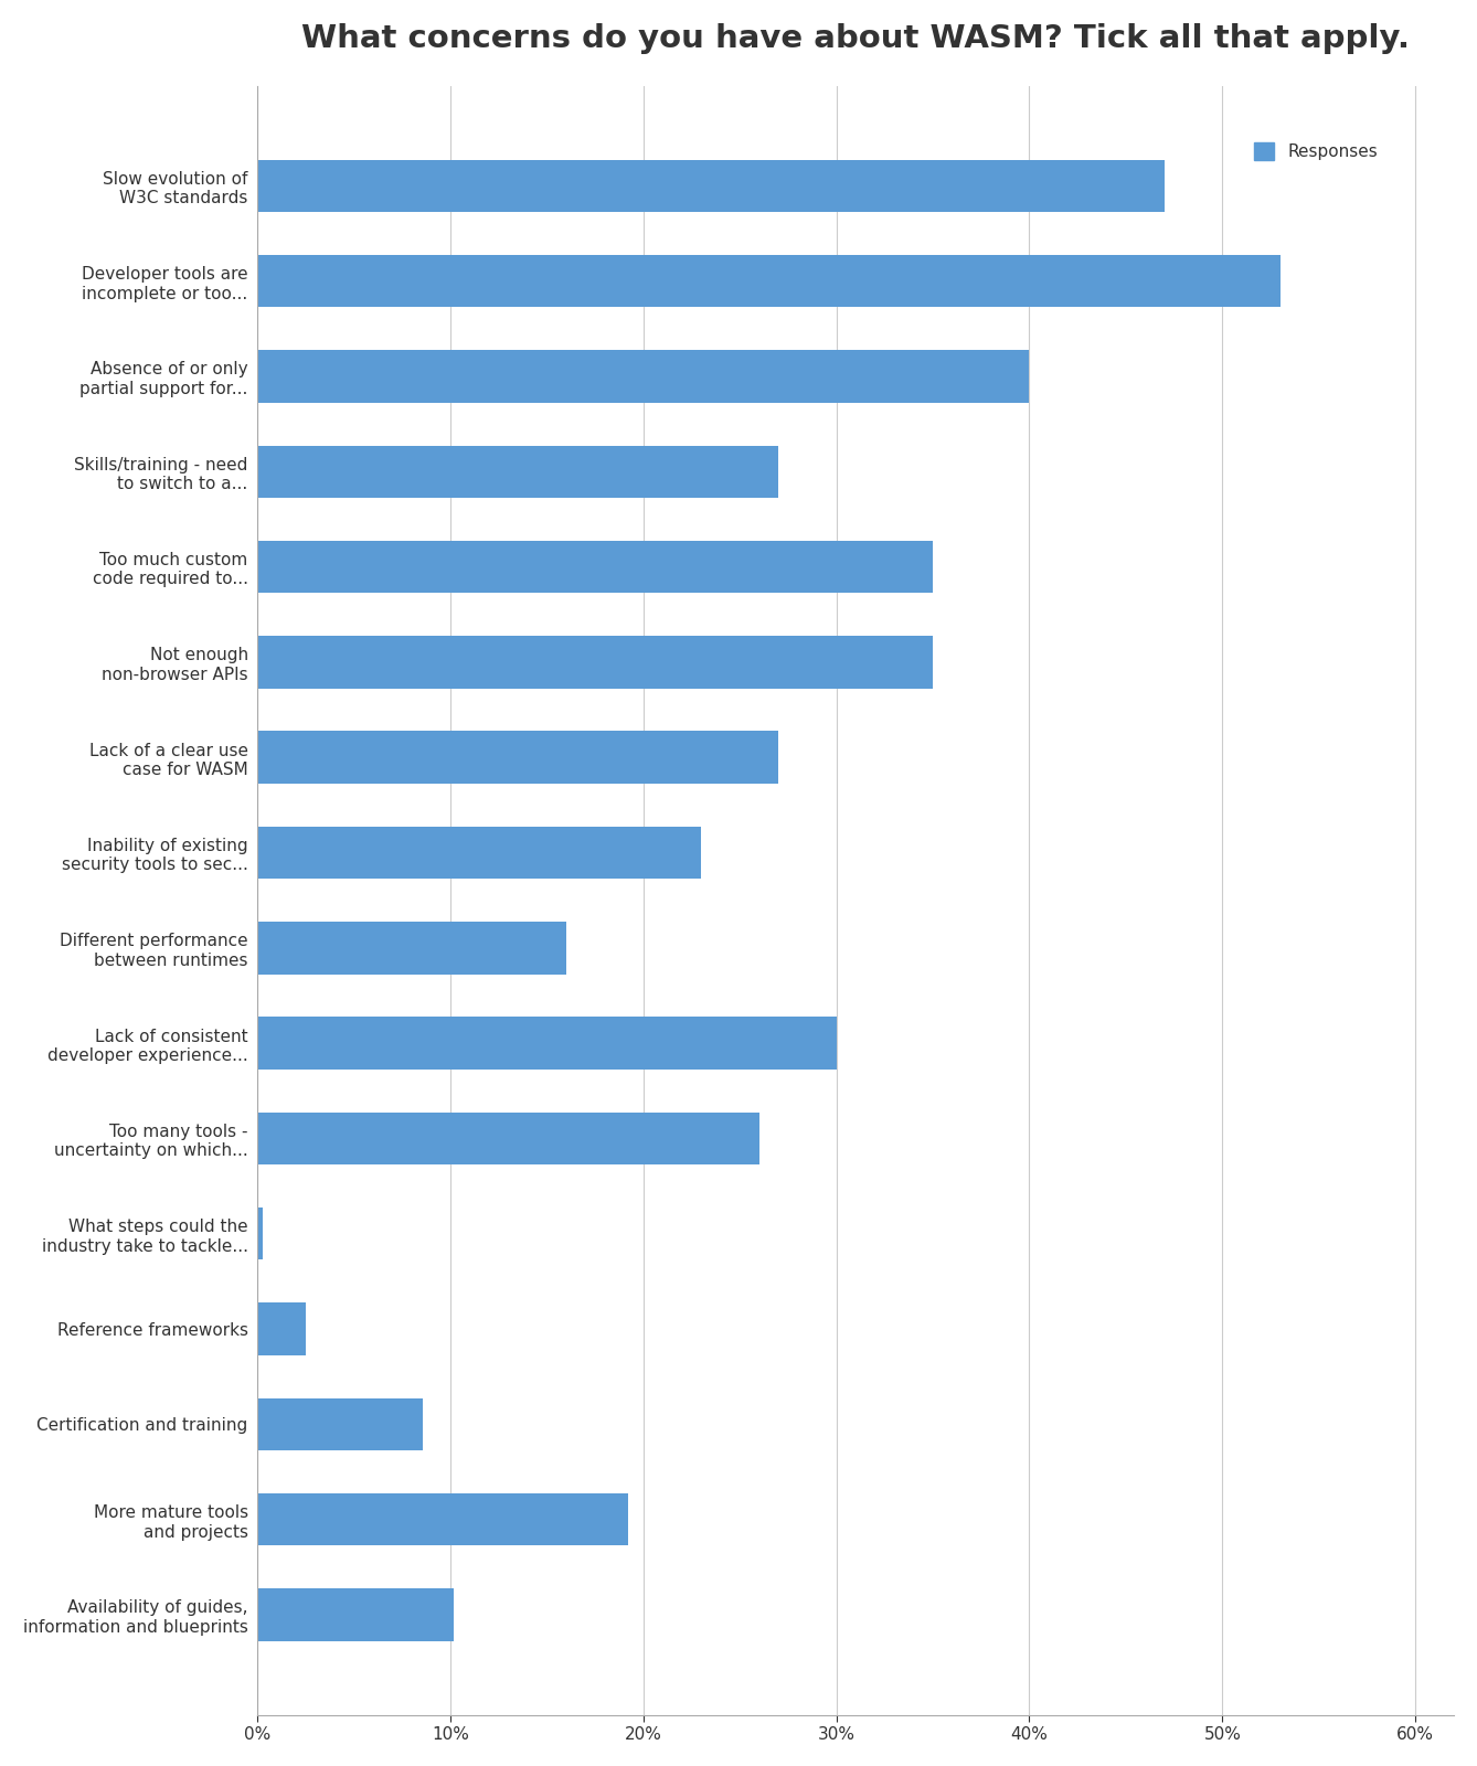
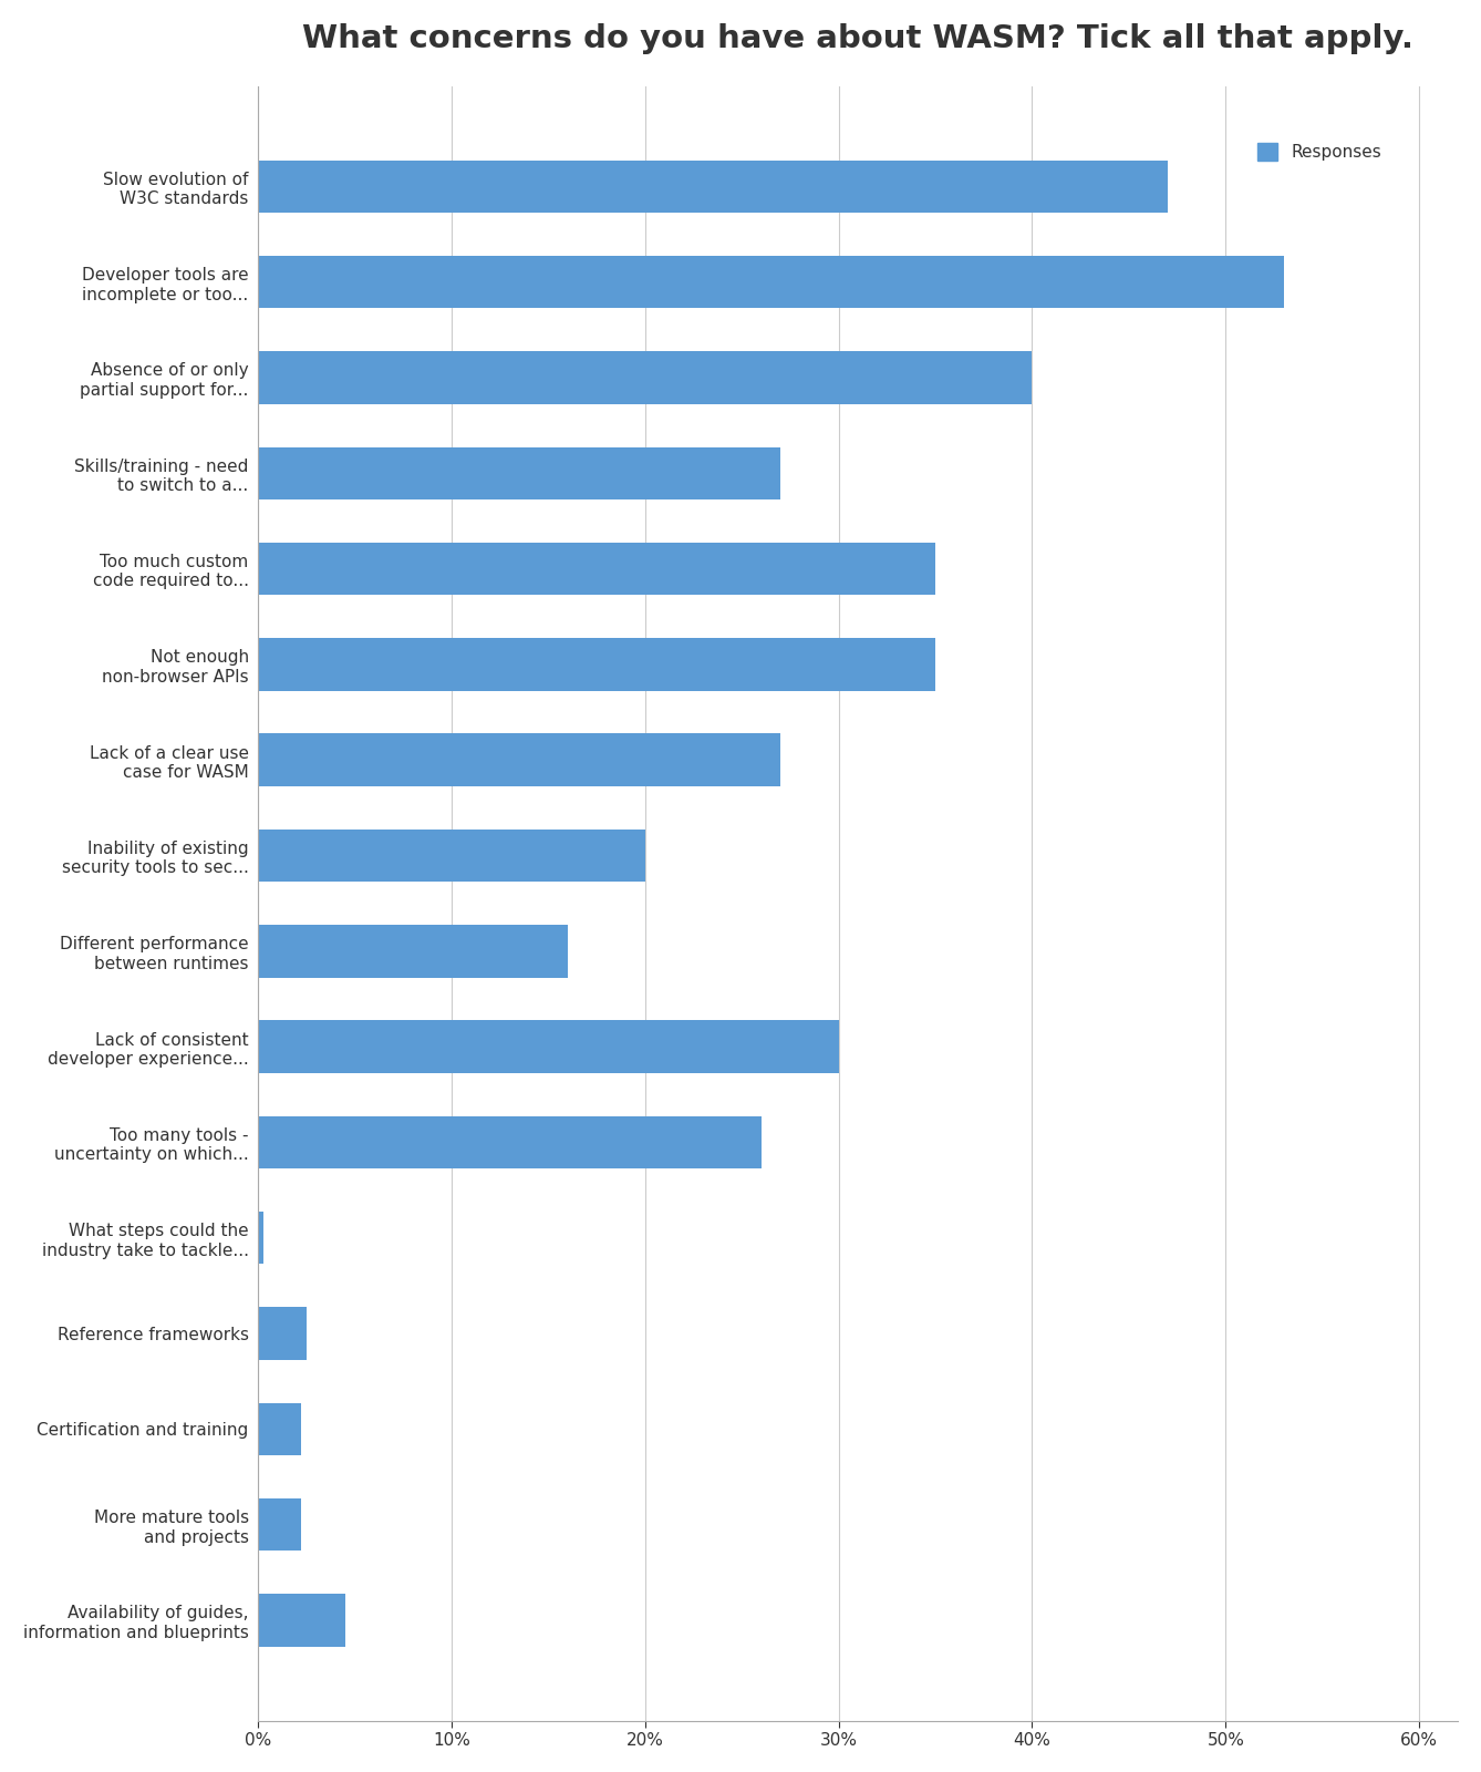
Inability of existing security tools to sec...: 23.0% -> 20.0%
Certification and training: 8.6% -> 2.2%
More mature tools and projects: 19.2% -> 2.2%
Availability of guides, information and blueprints: 10.2% -> 4.5%
